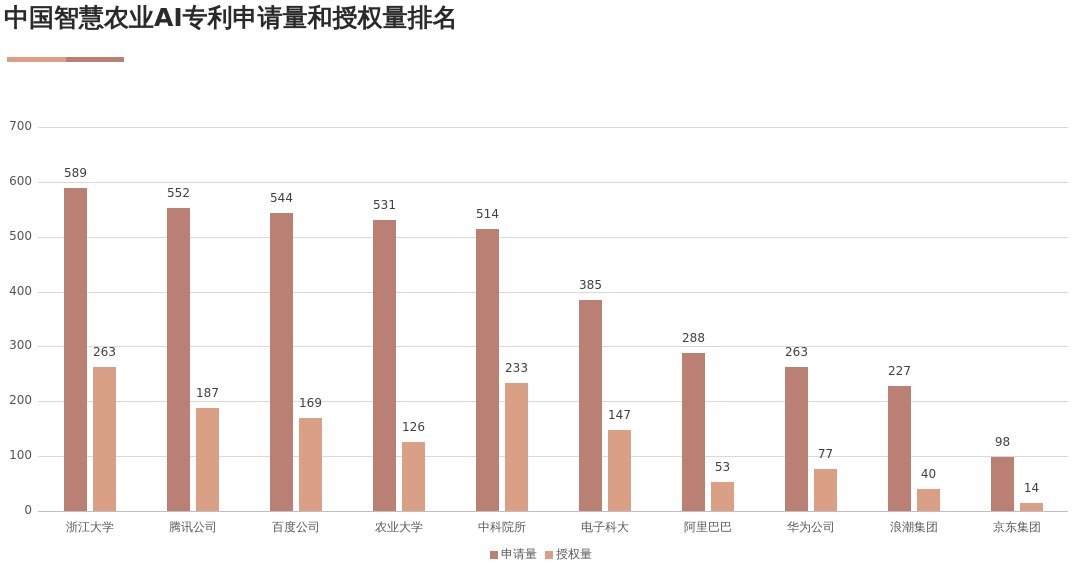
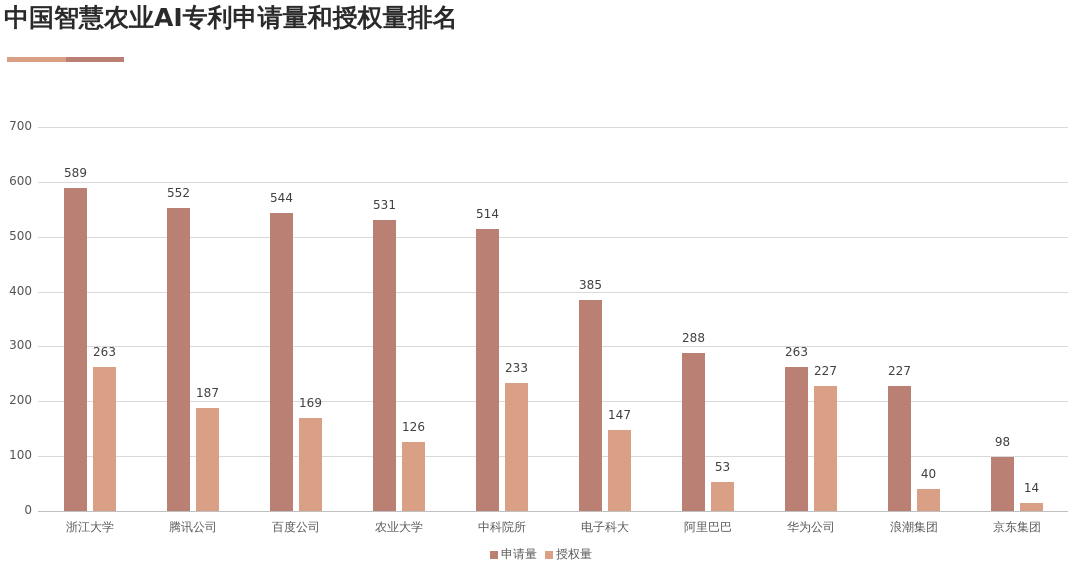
授权量/华为公司: 77 -> 227
